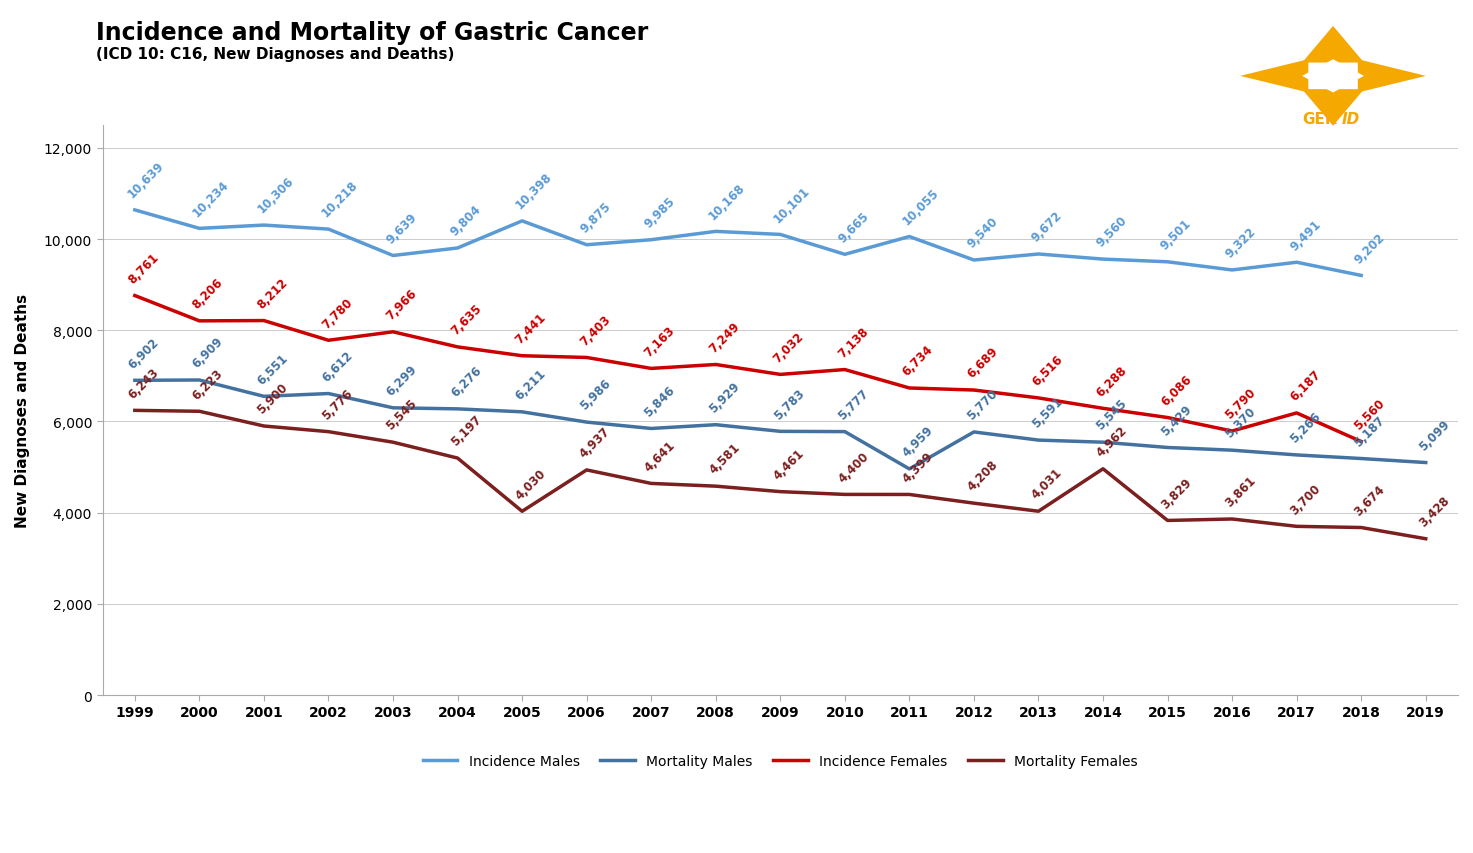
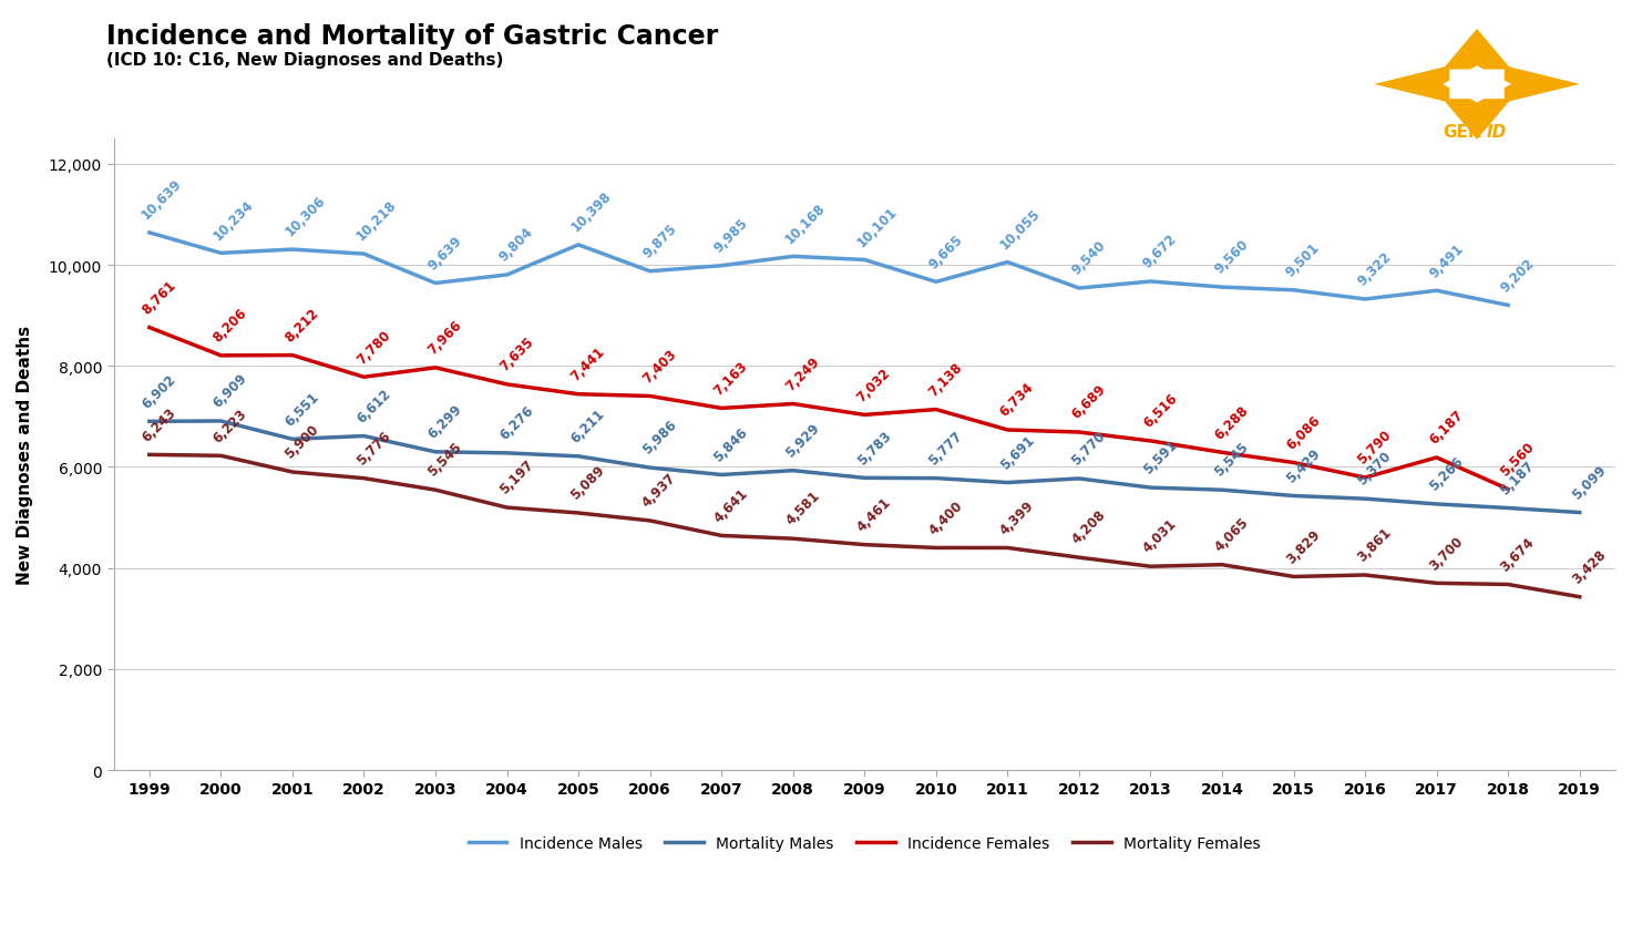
Mortality Females/2005: 4,030 -> 5,089
Mortality Males/2011: 4,959 -> 5,691
Mortality Females/2014: 4,962 -> 4,065
